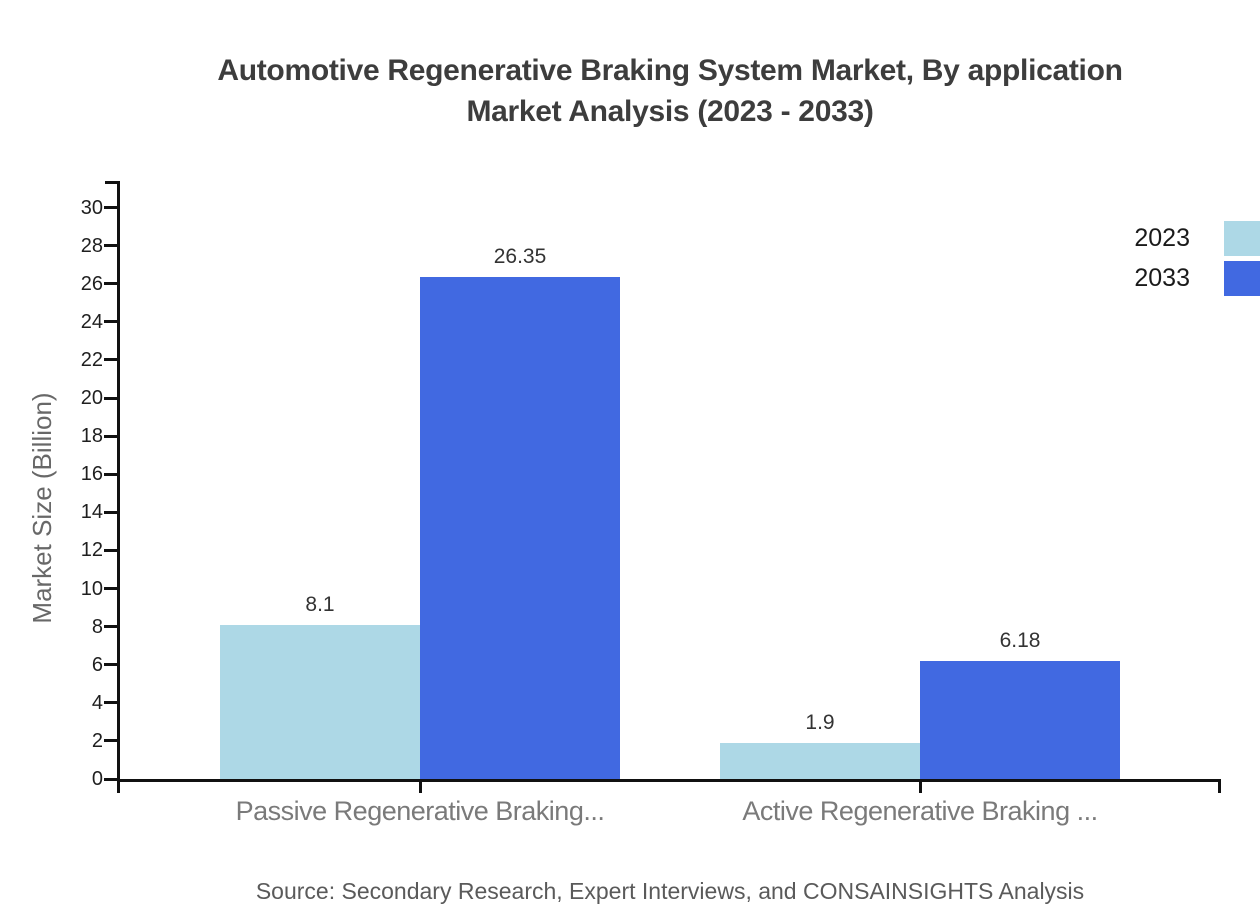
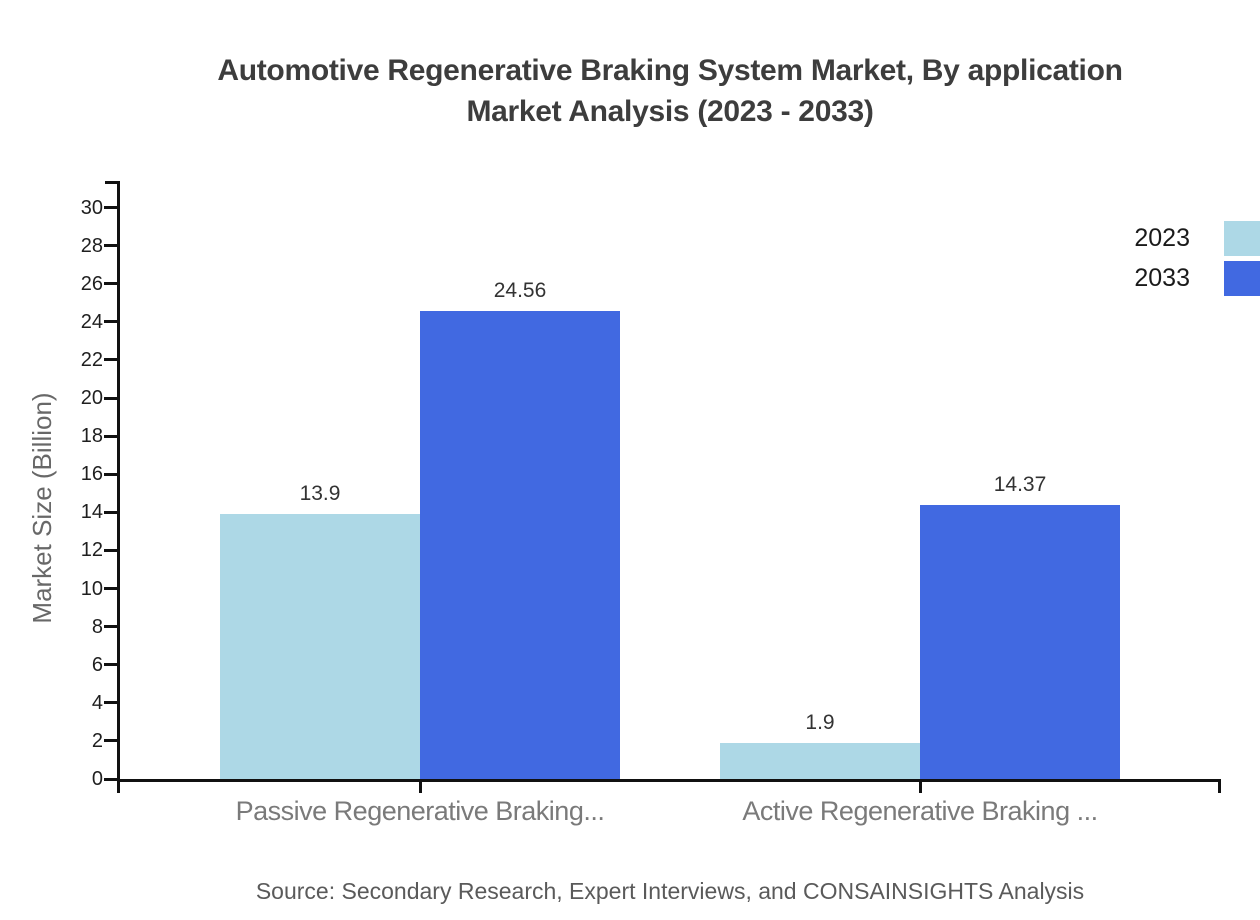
2023/Passive Regenerative Braking...: 8.1 -> 13.9
2033/Passive Regenerative Braking...: 26.35 -> 24.56
2033/Active Regenerative Braking ...: 6.18 -> 14.37
